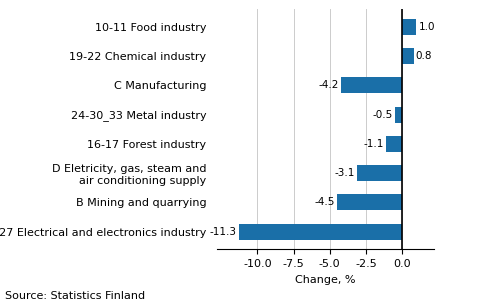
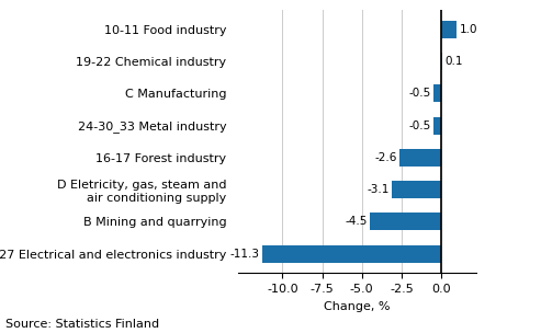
19-22 Chemical industry: 0.8 -> 0.1
C Manufacturing: -4.2 -> -0.5
16-17 Forest industry: -1.1 -> -2.6
